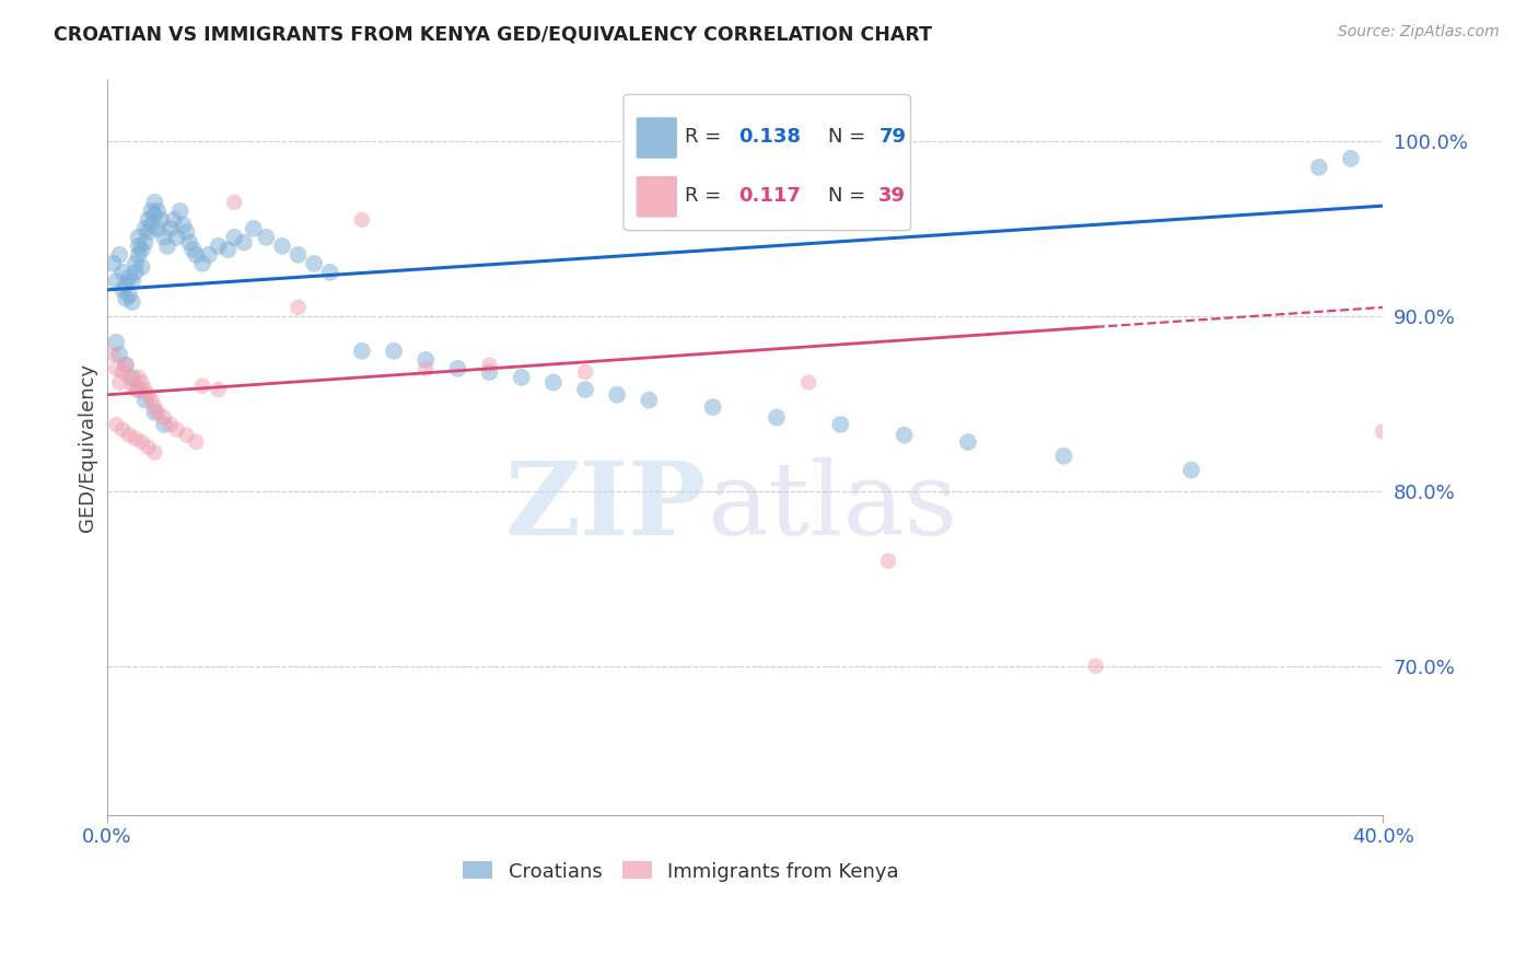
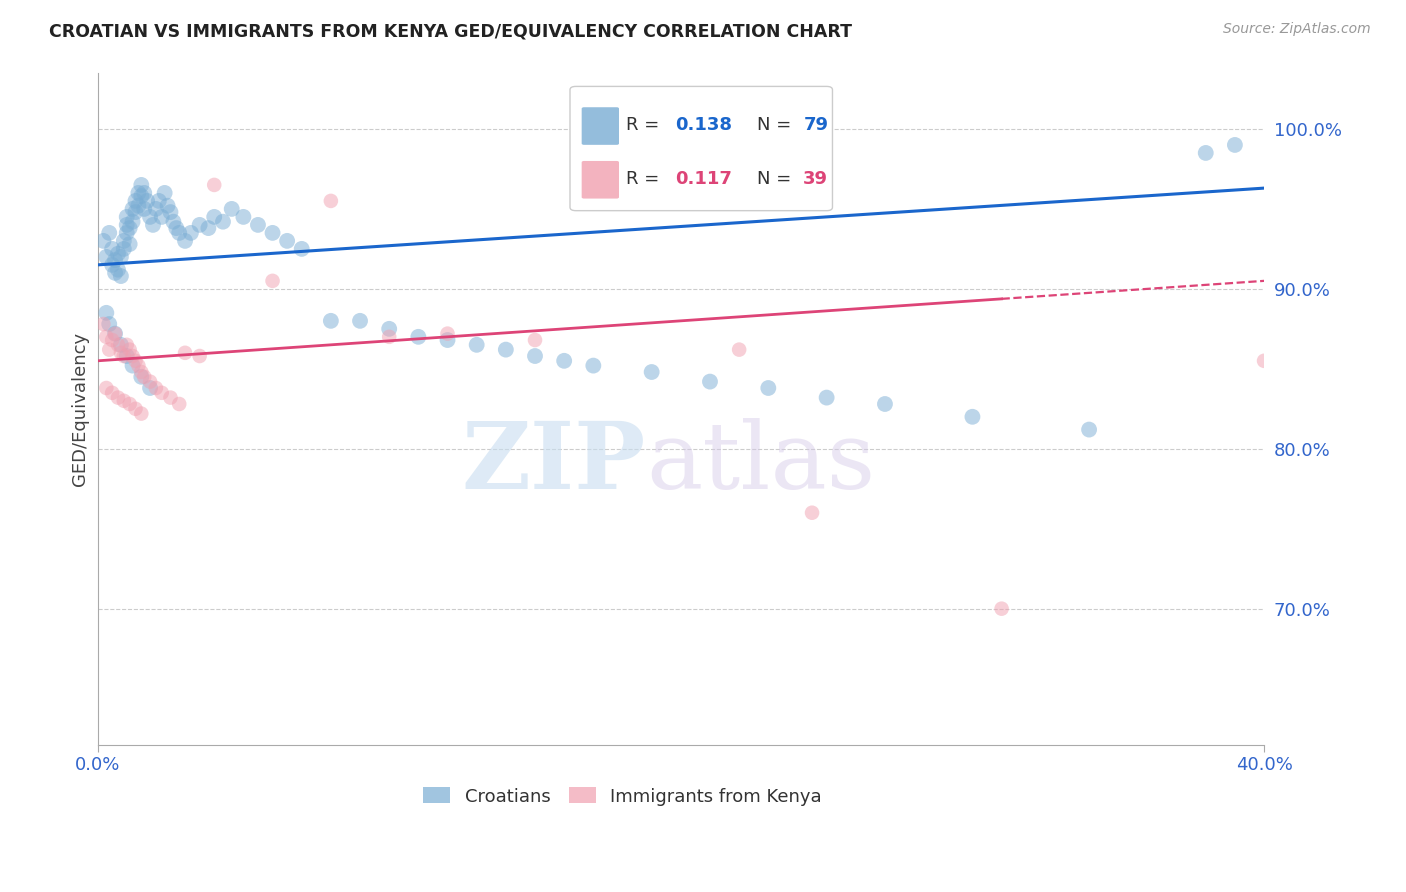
Immigrants from Kenya/40.0%: 83.4% -> 85.5%
